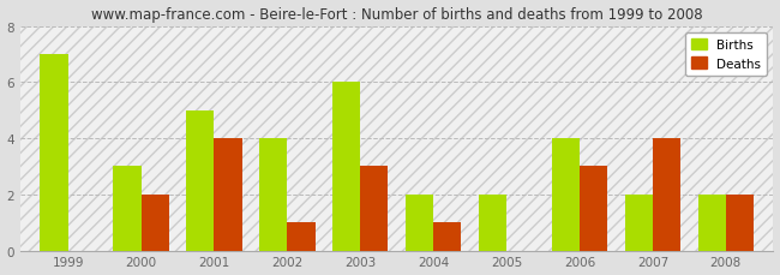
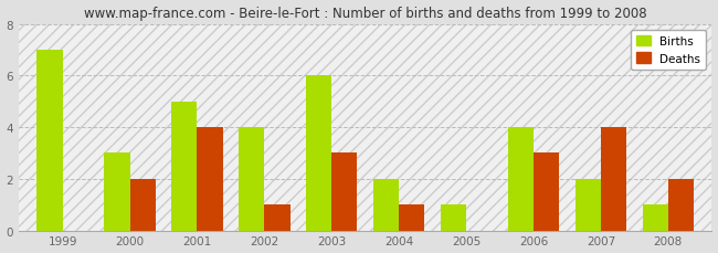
Births/2005: 2 -> 1
Births/2008: 2 -> 1
